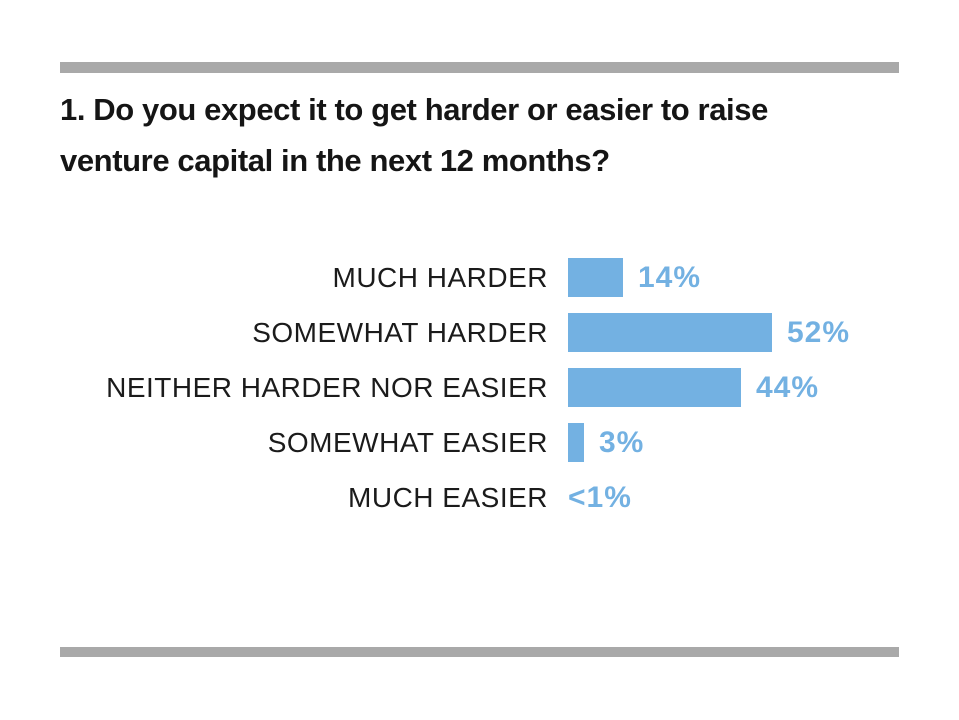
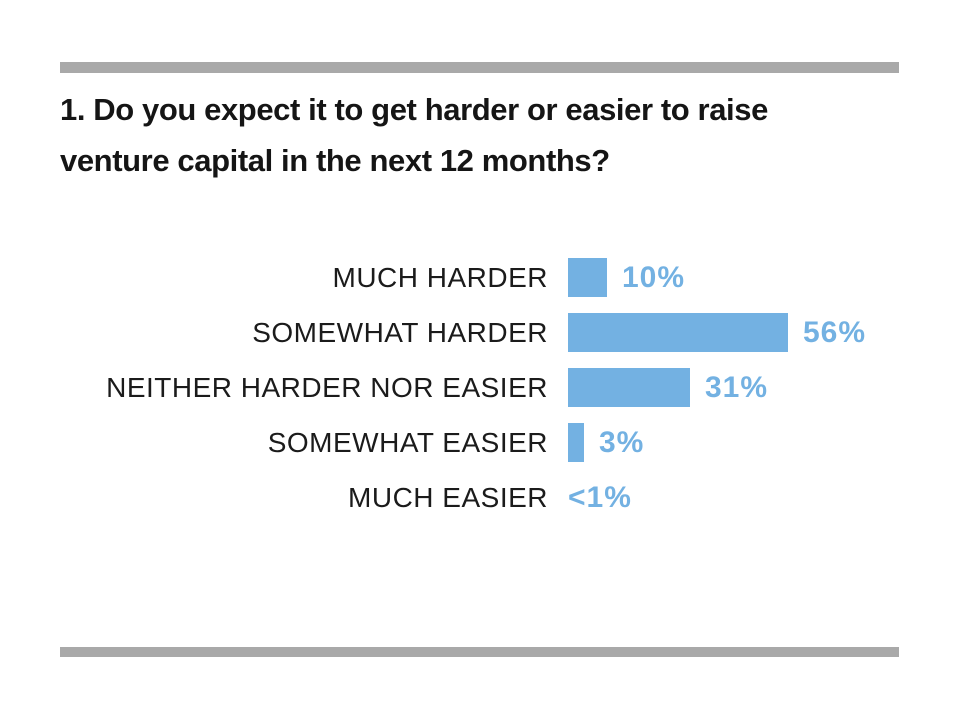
MUCH HARDER: 14% -> 10%
SOMEWHAT HARDER: 52% -> 56%
NEITHER HARDER NOR EASIER: 44% -> 31%
